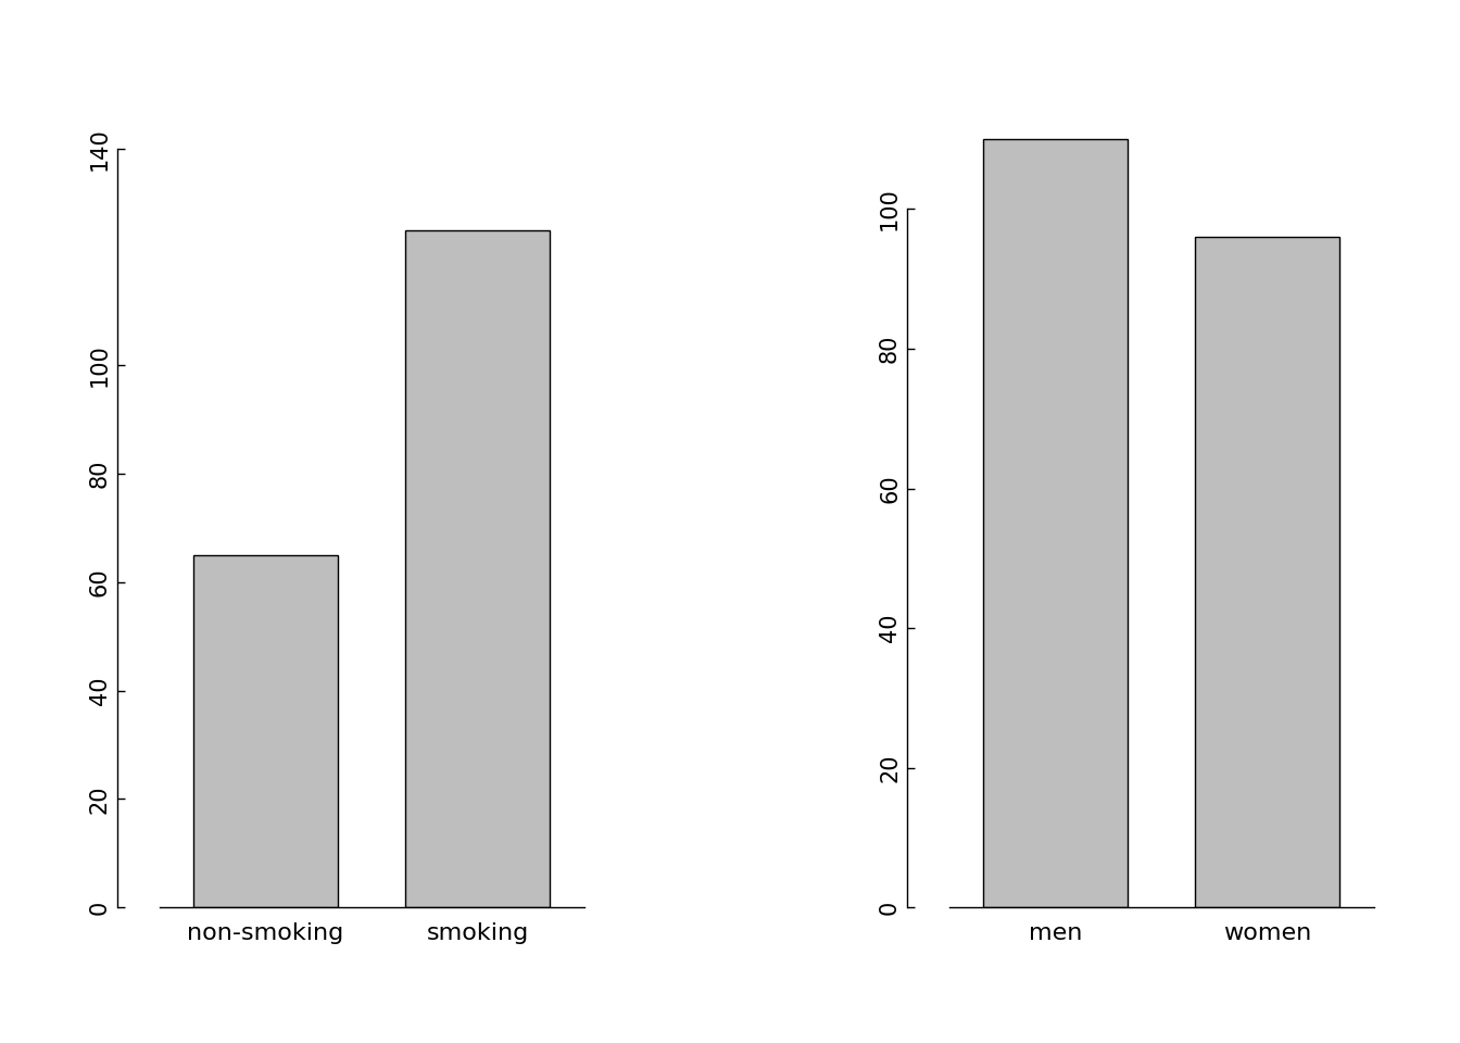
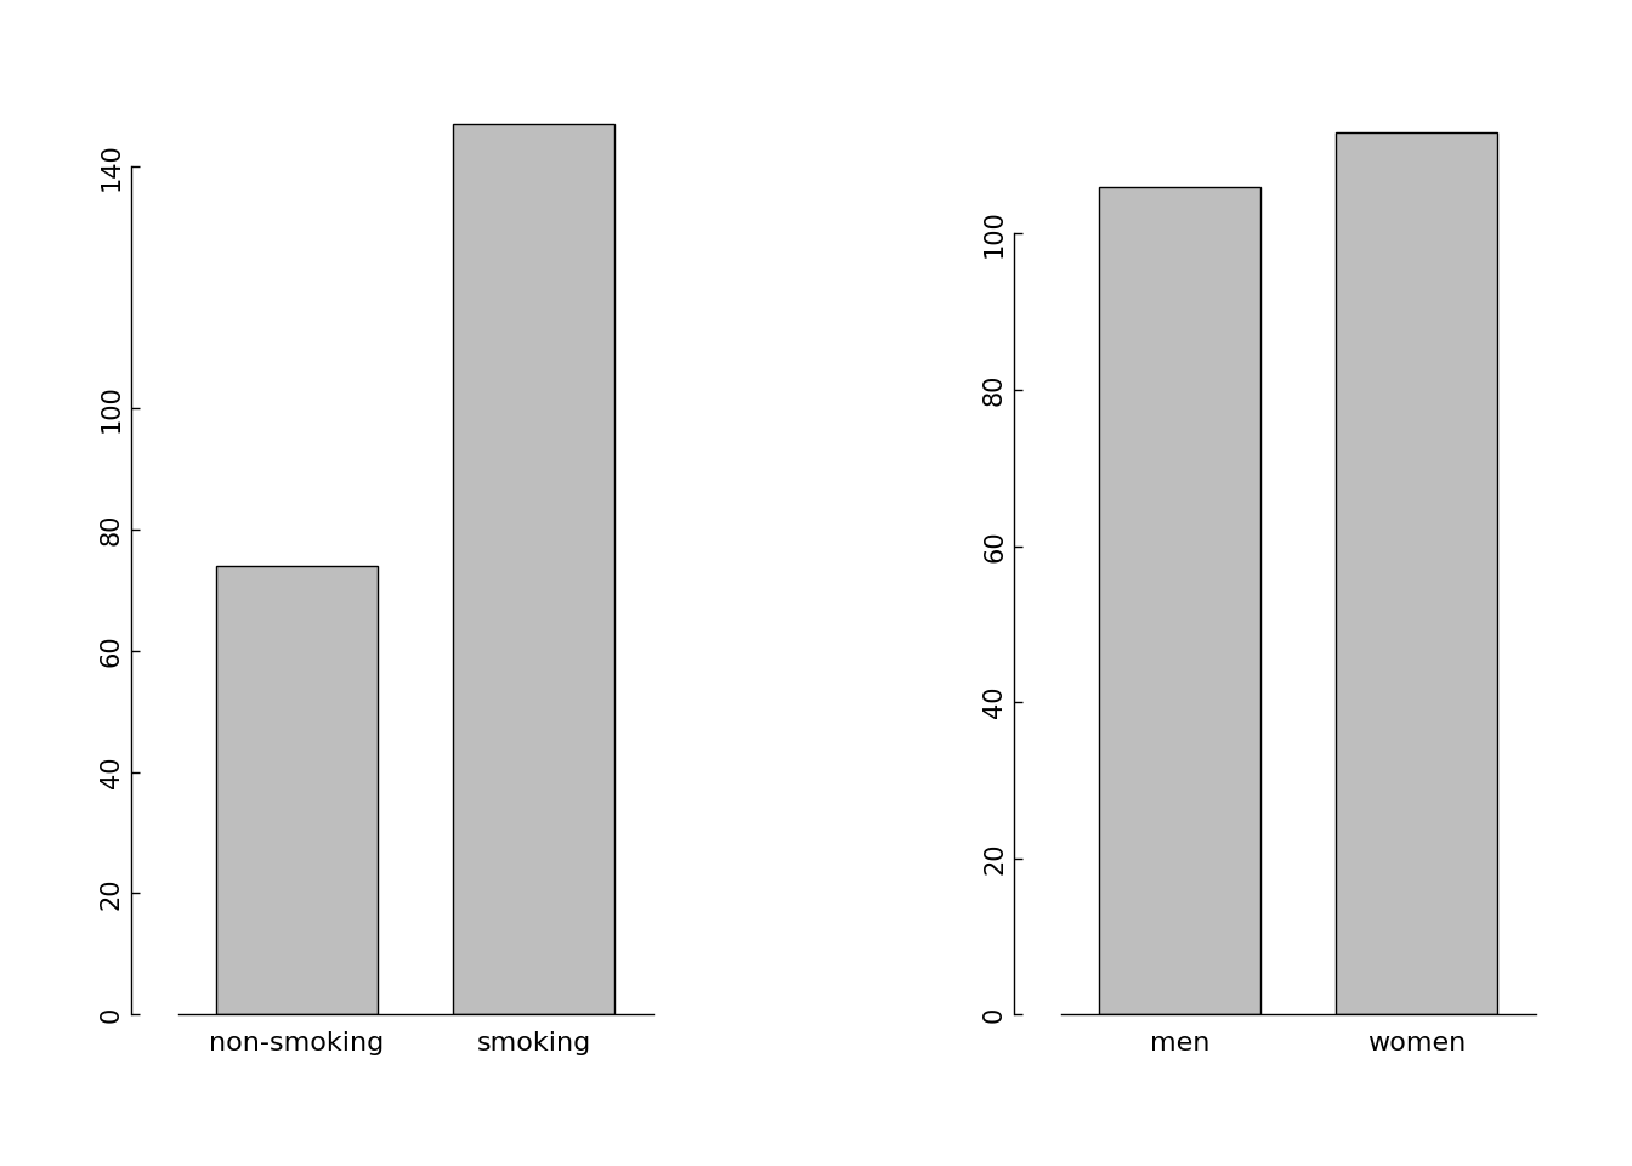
non-smoking: 65 -> 74
smoking: 125 -> 147
men: 110 -> 106
women: 96 -> 113
